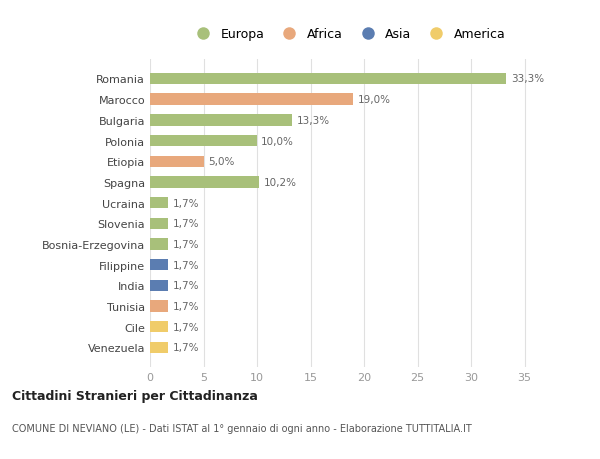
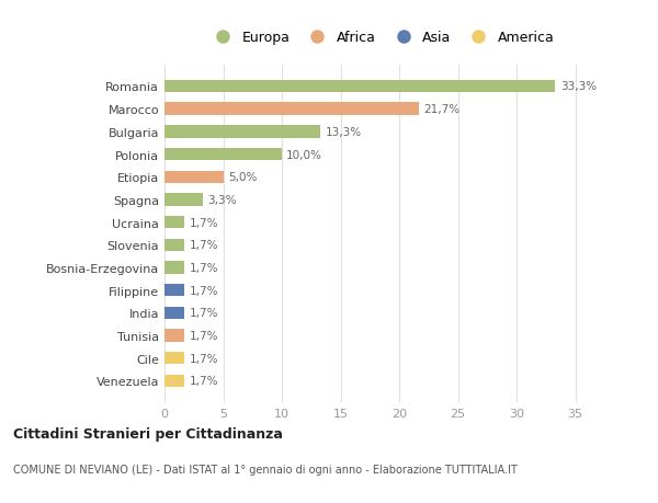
Marocco: 19,0% -> 21,7%
Spagna: 10,2% -> 3,3%
